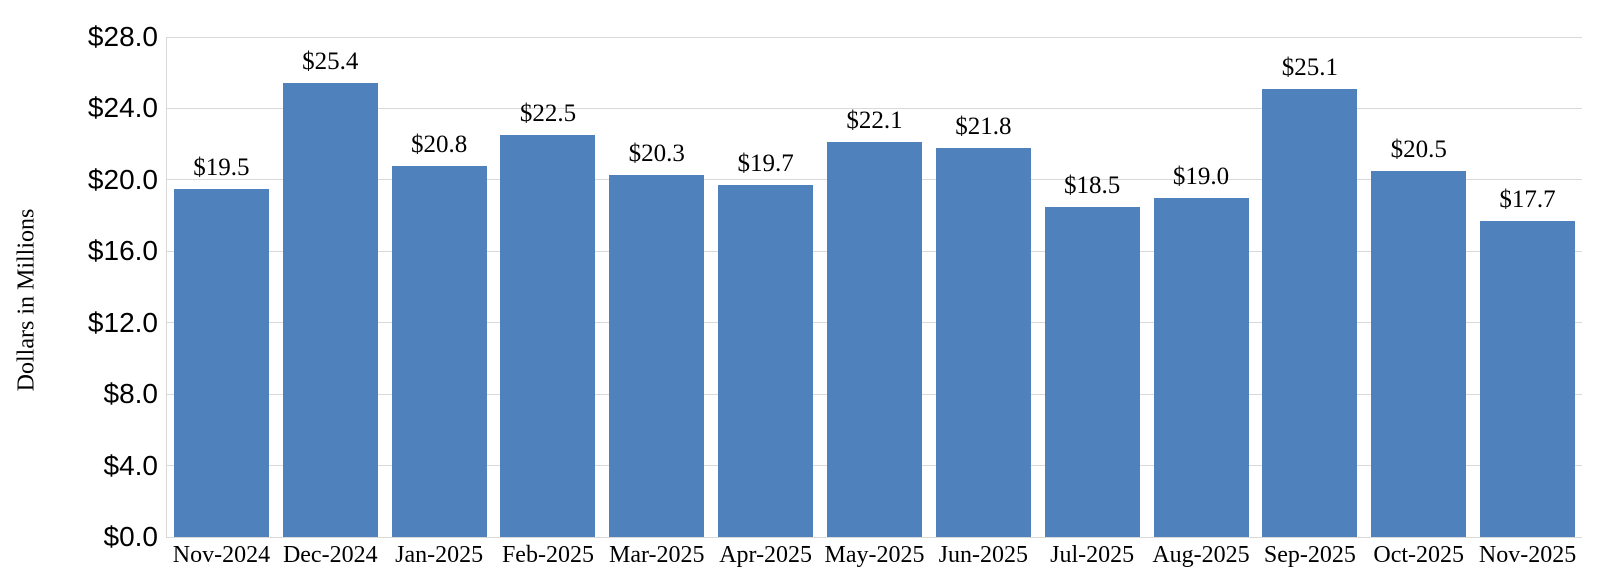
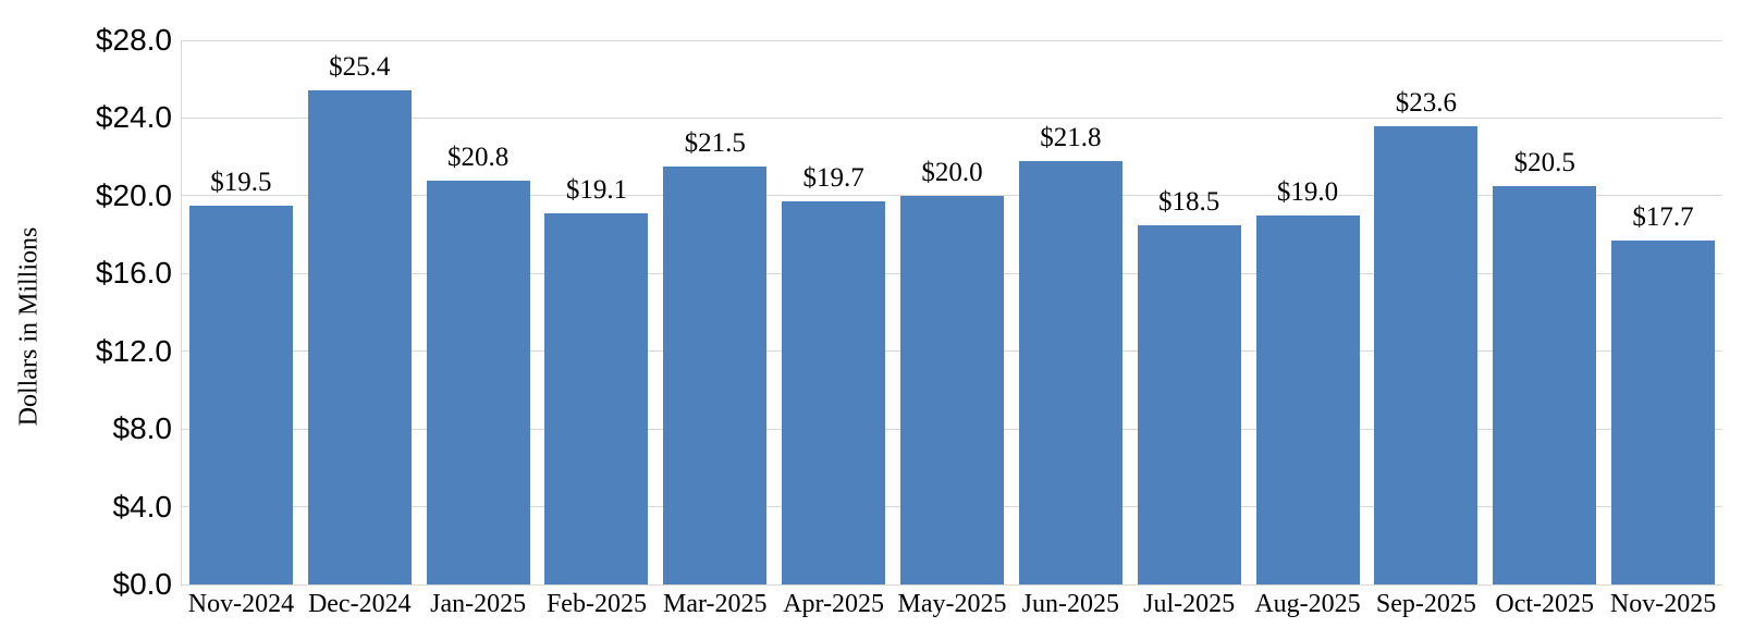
Feb-2025: $22.5 -> $19.1
Mar-2025: $20.3 -> $21.5
May-2025: $22.1 -> $20.0
Sep-2025: $25.1 -> $23.6
